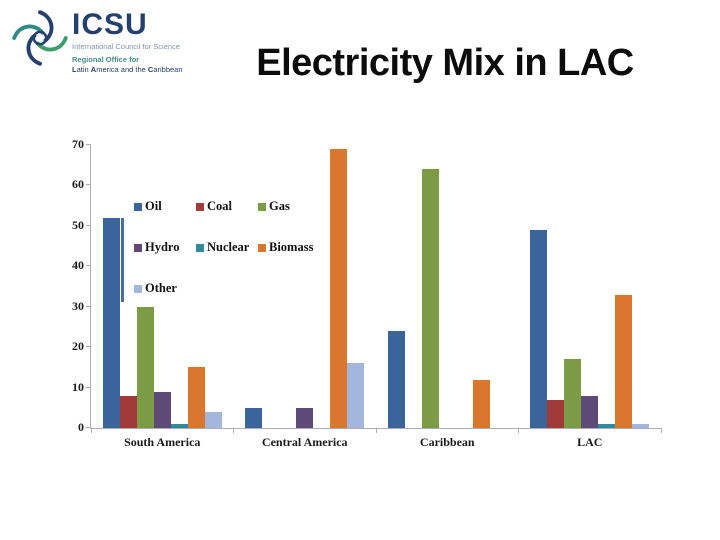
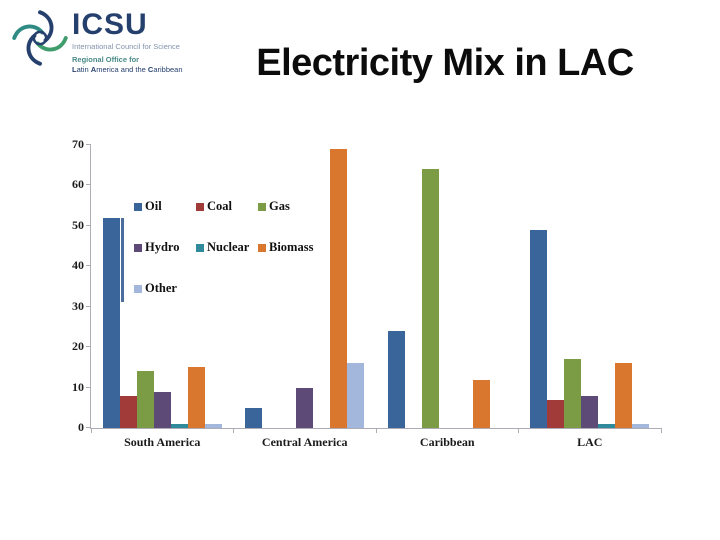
Gas/South America: 30 -> 14
Other/South America: 4 -> 1
Hydro/Central America: 5 -> 10
Biomass/LAC: 33 -> 16
